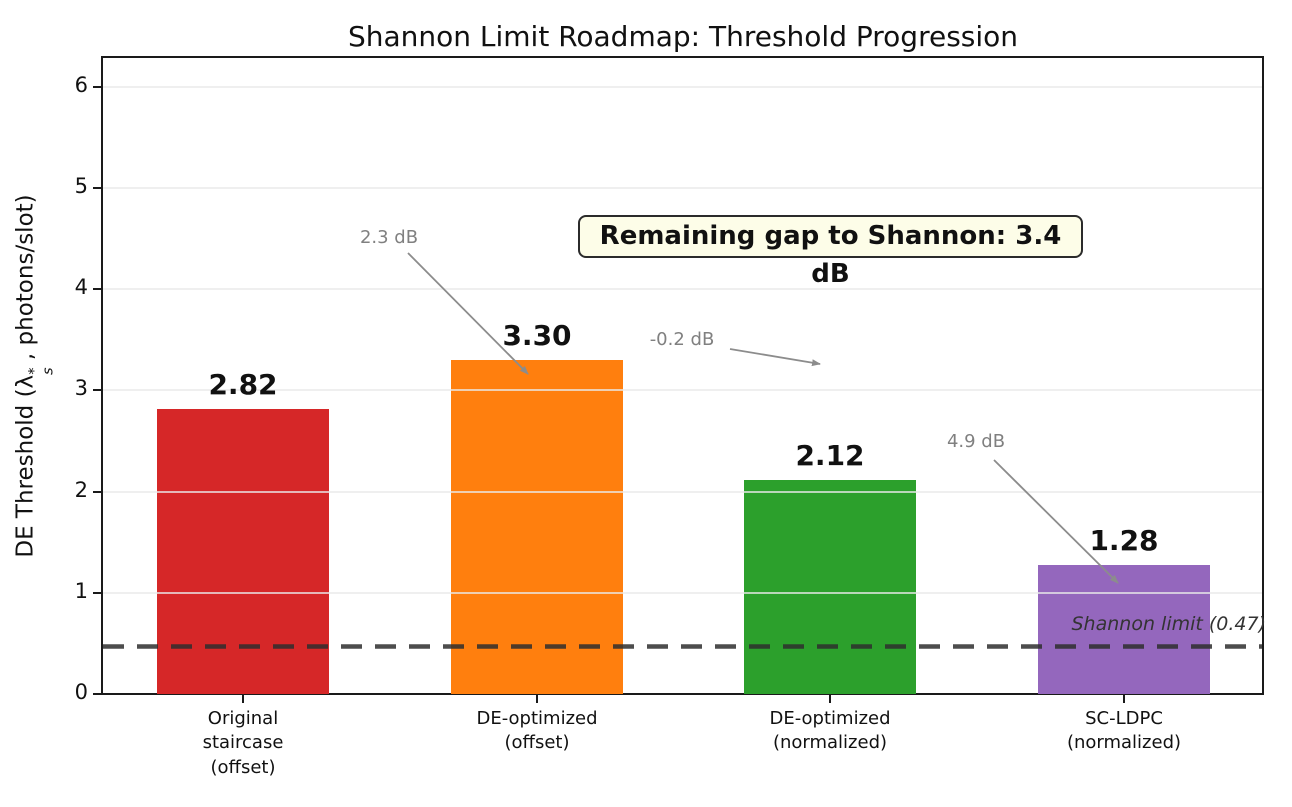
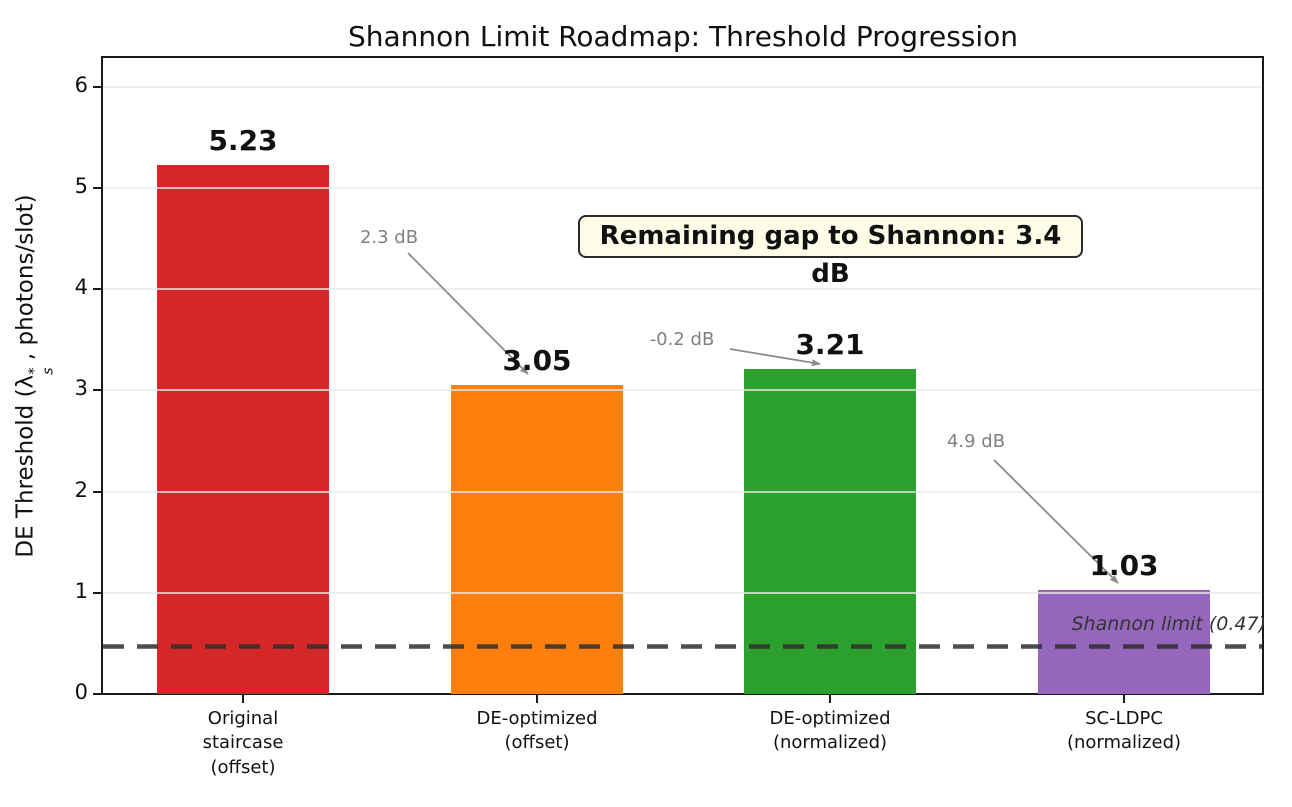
Original staircase (offset): 2.82 -> 5.23
DE-optimized (offset): 3.30 -> 3.05
DE-optimized (normalized): 2.12 -> 3.21
SC-LDPC (normalized): 1.28 -> 1.03
